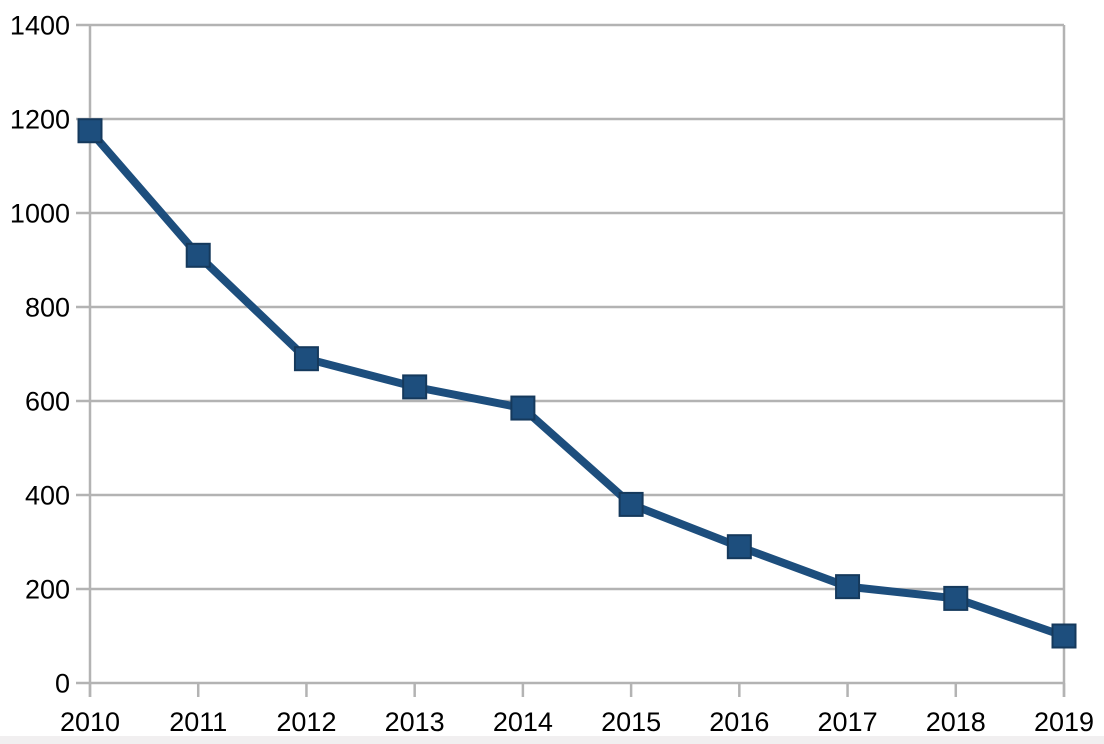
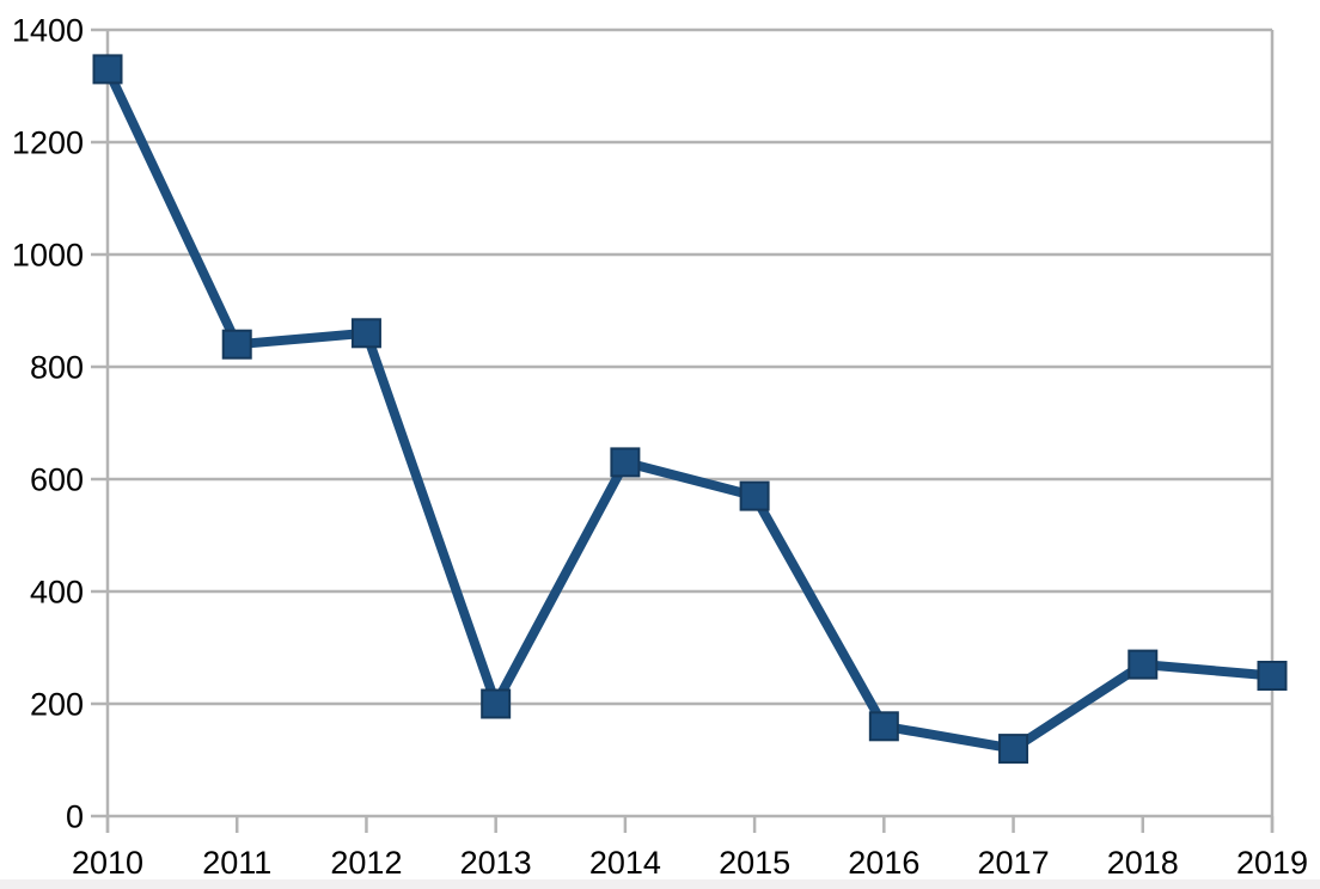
2010: 1180 -> 1330
2011: 910 -> 840
2012: 690 -> 860
2013: 630 -> 200
2014: 580 -> 630
2015: 380 -> 570
2016: 290 -> 160
2017: 200 -> 120
2018: 180 -> 270
2019: 100 -> 250
